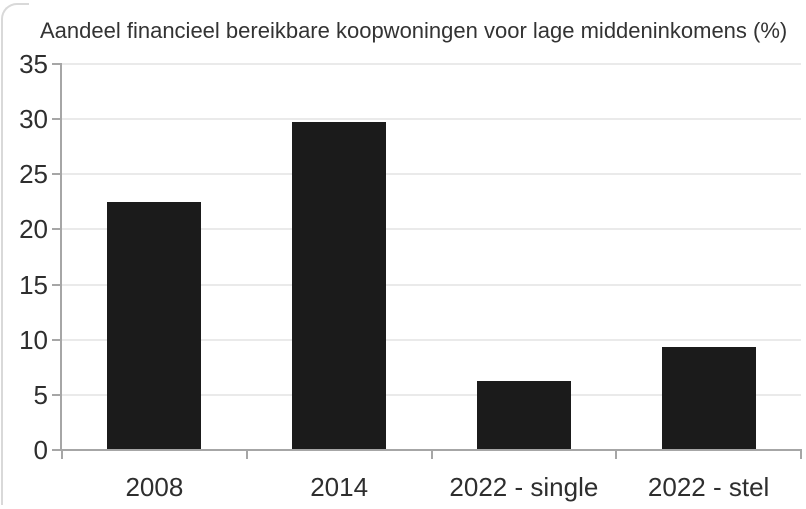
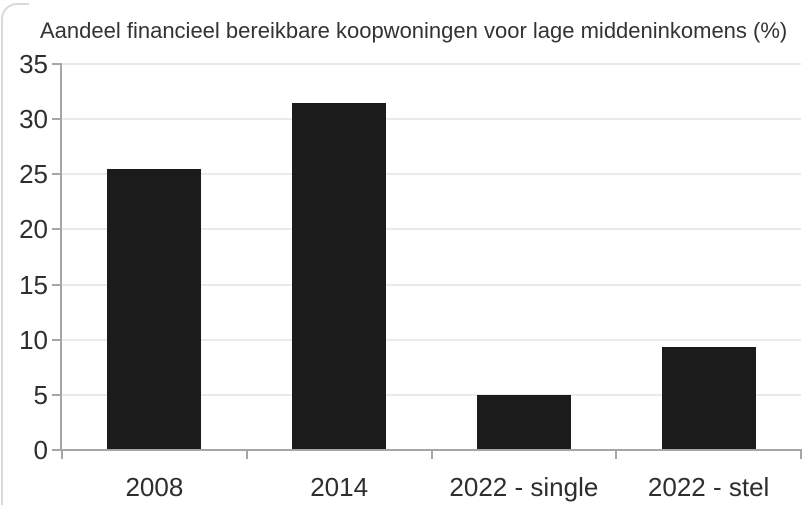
2008: 22.5 -> 25.5
2014: 29.7 -> 31.5
2022 - single: 6.3 -> 5.0
